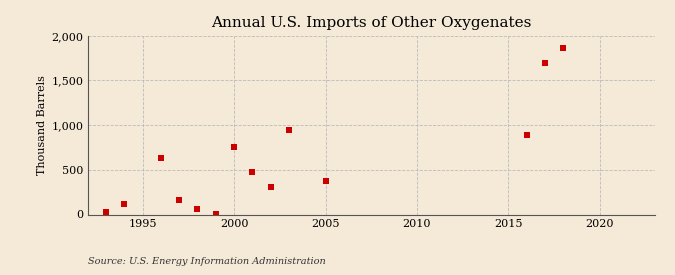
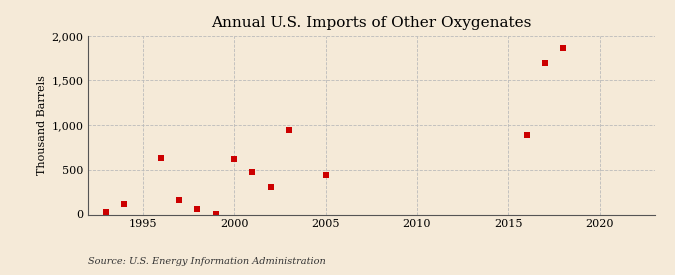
2000: 750 -> 620
2005: 370 -> 440
